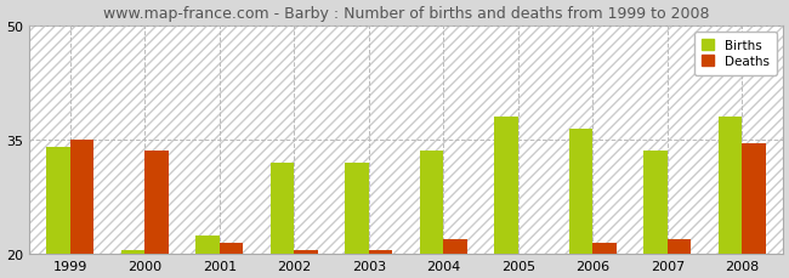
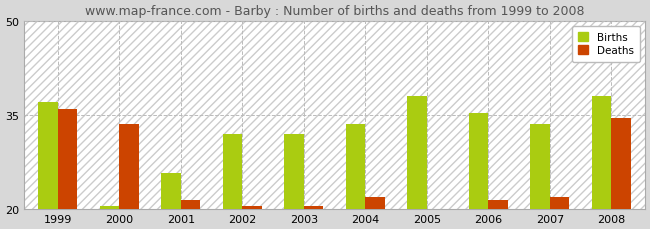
Births/1999: 34.0 -> 37.0
Deaths/1999: 35.0 -> 36.0
Births/2001: 22.5 -> 25.8
Births/2006: 36.5 -> 35.4
